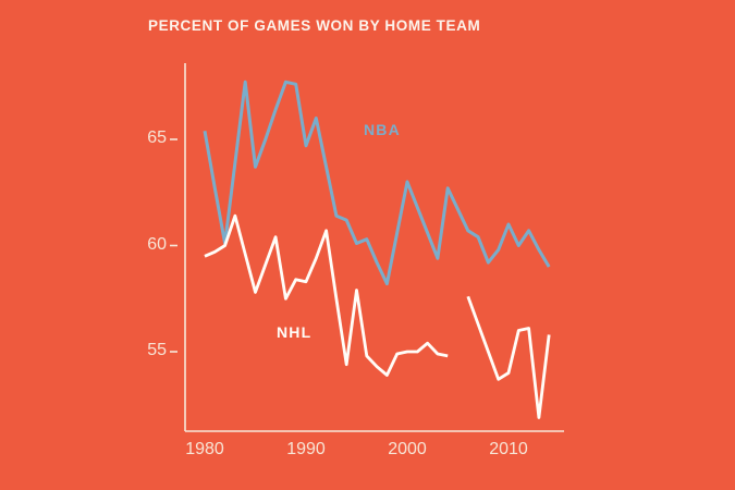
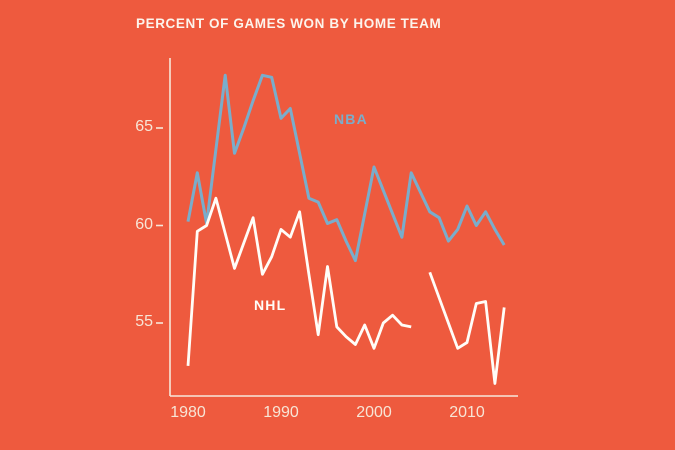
NBA/1980: 65.4 -> 60.2
NHL/1980: 59.5 -> 52.8
NBA/1990: 64.7 -> 65.5
NHL/1990: 58.3 -> 59.8
NHL/2000: 55.0 -> 53.7
